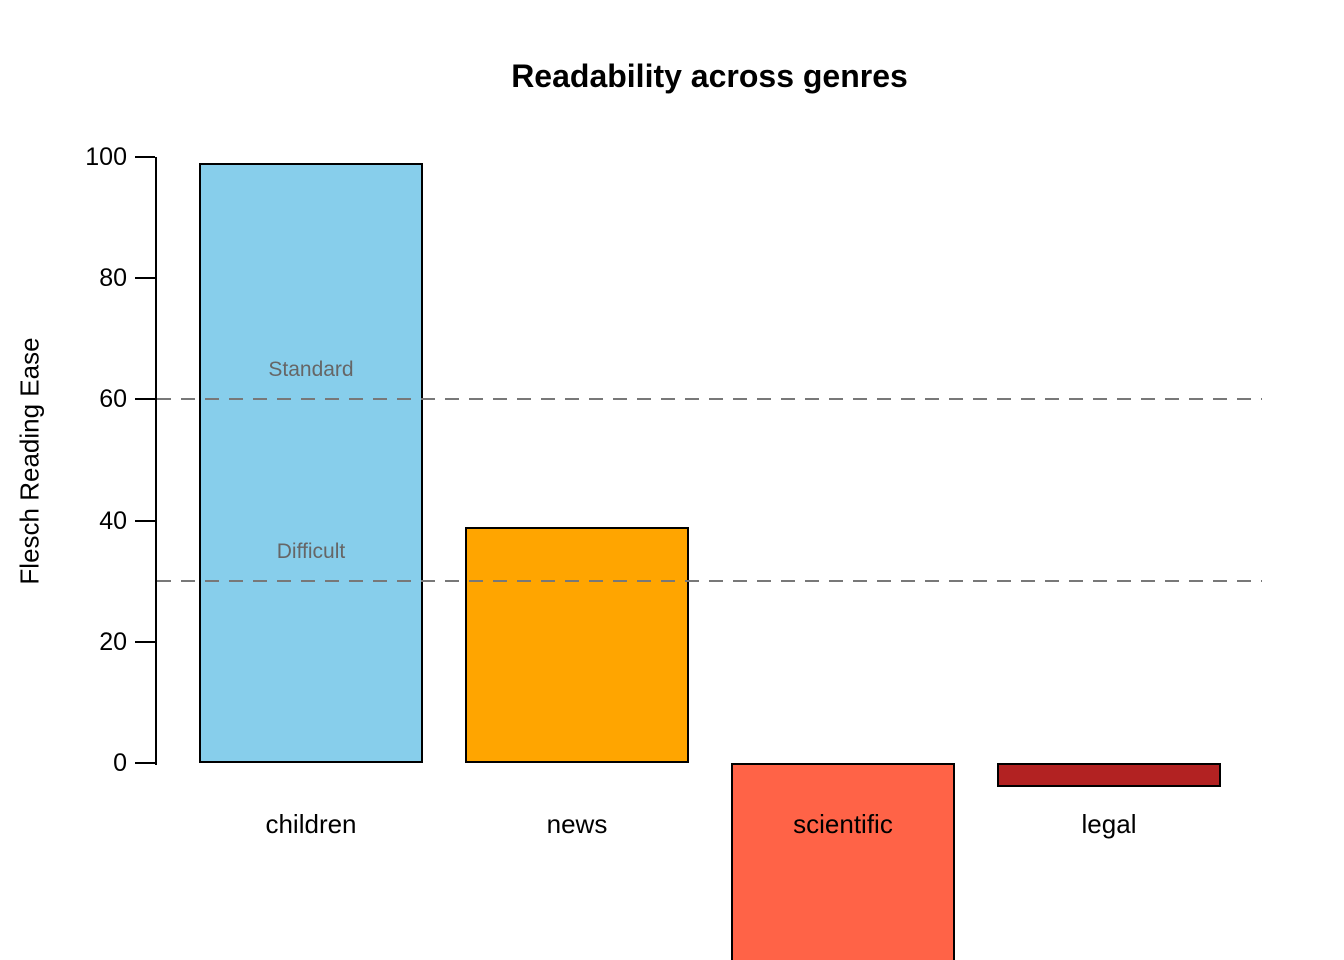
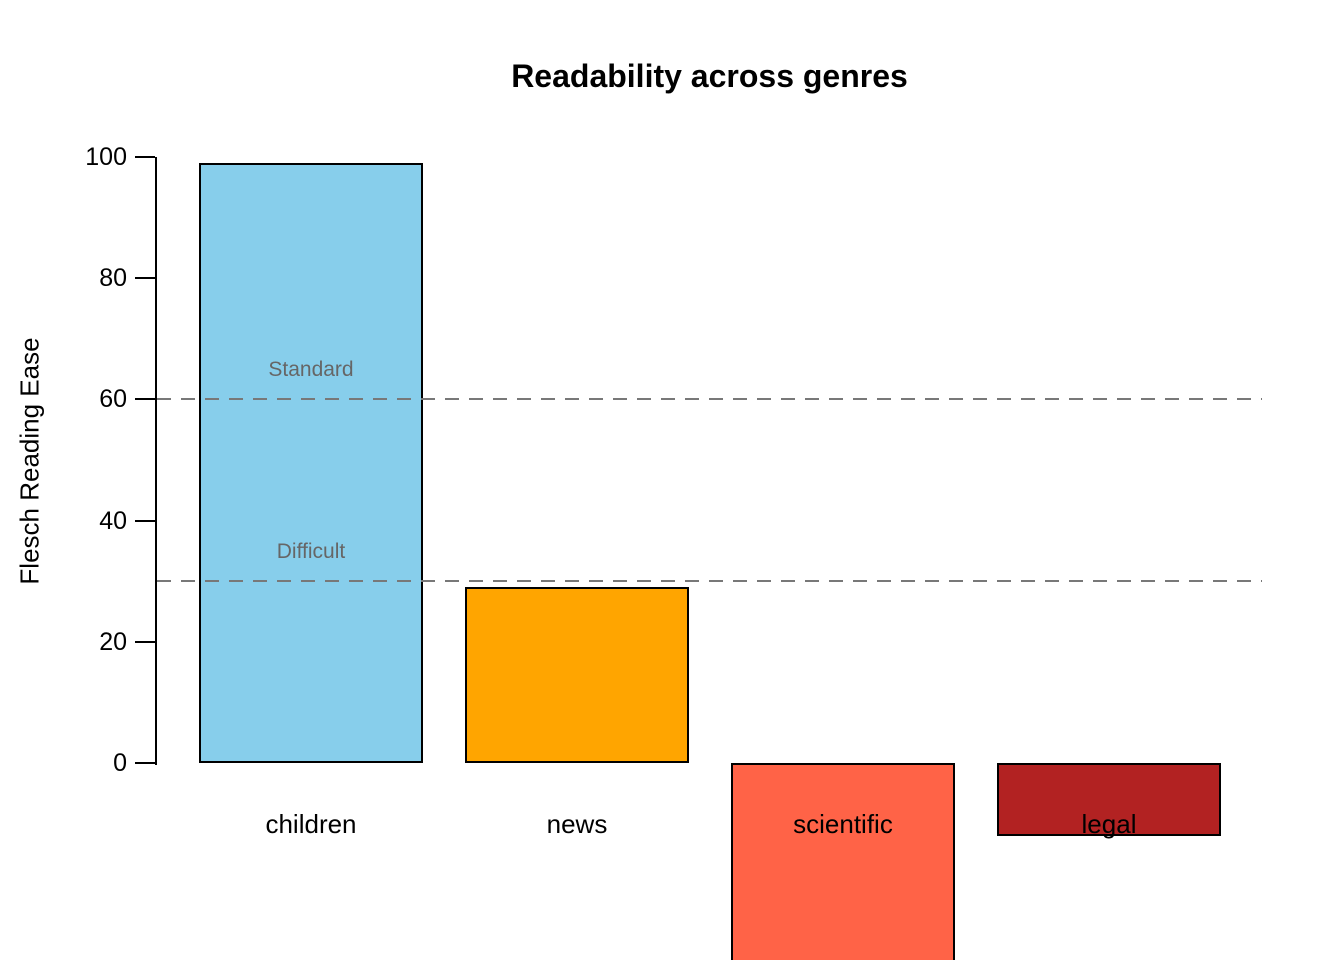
news: 39 -> 29
legal: -4 -> -12
